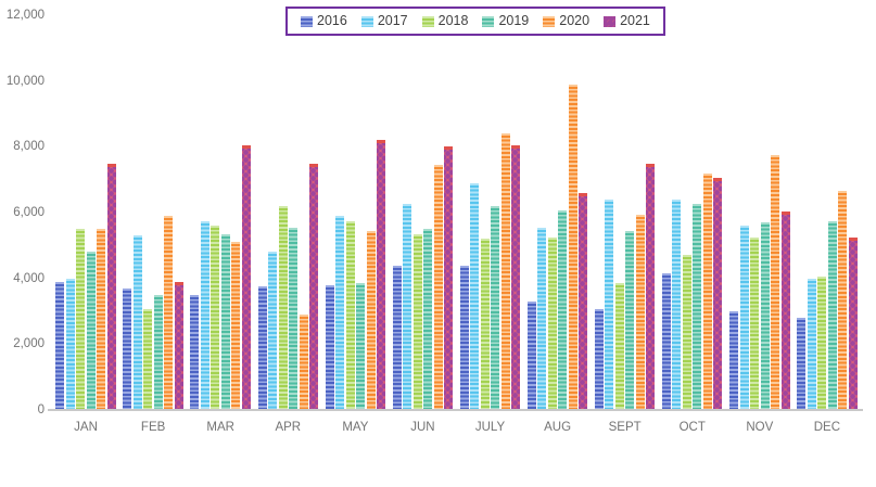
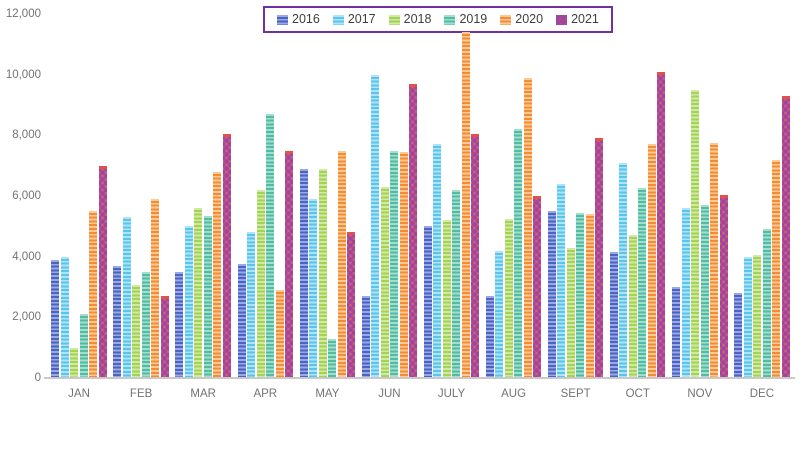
2018/JAN: 5500 -> 1000
2019/JAN: 4800 -> 2100
2021/JAN: 7400 -> 6900
2021/FEB: 3800 -> 2600
2017/MAR: 5800 -> 5000
2020/MAR: 5100 -> 6800
2019/APR: 5600 -> 8700
2016/MAY: 3800 -> 6900
2018/MAY: 5800 -> 6900
2019/MAY: 3800 -> 1300
2020/MAY: 5400 -> 7500
2021/MAY: 8100 -> 4700
2016/JUN: 4400 -> 2700
2017/JUN: 6200 -> 10000
2018/JUN: 5400 -> 6300
2019/JUN: 5500 -> 7500
2021/JUN: 7900 -> 9600
2016/JULY: 4400 -> 5000
2017/JULY: 6900 -> 7700
2020/JULY: 8400 -> 11400
2016/AUG: 3300 -> 2700
2017/AUG: 5600 -> 4200
2019/AUG: 6000 -> 8200
2021/AUG: 6500 -> 5900
2016/SEPT: 3000 -> 5500
2018/SEPT: 3800 -> 4300
2020/SEPT: 6000 -> 5400
2021/SEPT: 7400 -> 7800
2017/OCT: 6400 -> 7100
2020/OCT: 7200 -> 7700
2021/OCT: 7000 -> 10000
2018/NOV: 5200 -> 9500
2019/DEC: 5800 -> 4900
2020/DEC: 6600 -> 7200
2021/DEC: 5200 -> 9200
